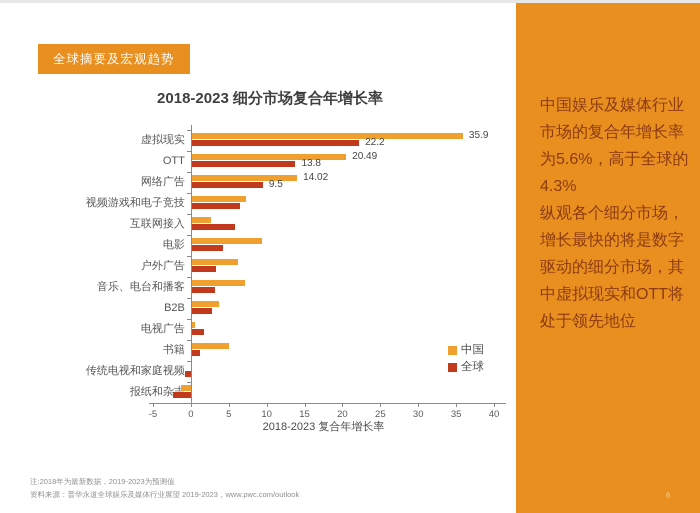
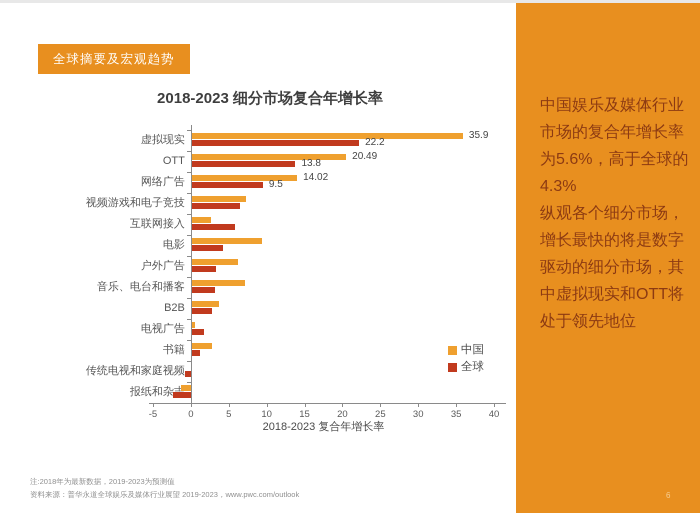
中国/书籍: 5 -> 3
